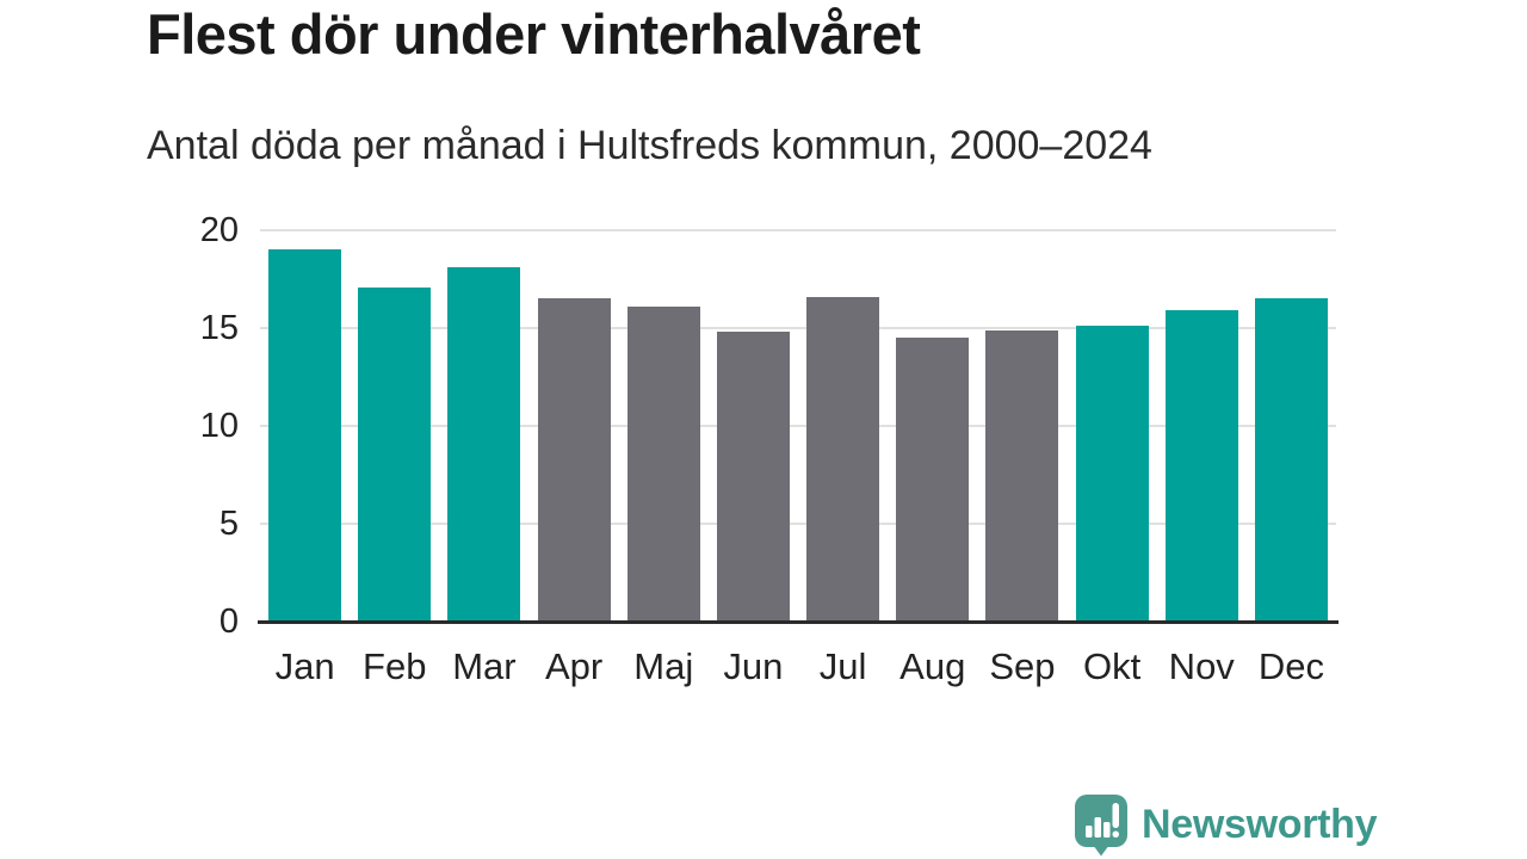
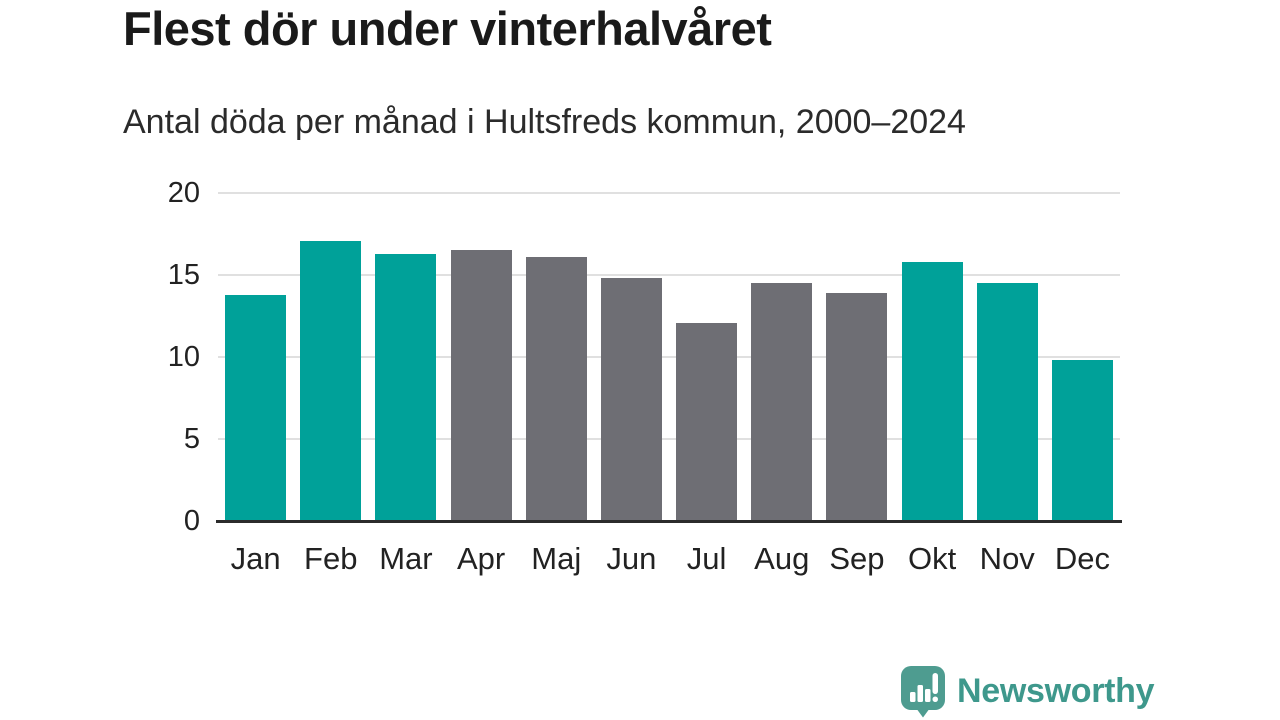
Jan: 19.0 -> 13.8
Mar: 18.1 -> 16.3
Jul: 16.6 -> 12.1
Sep: 14.9 -> 13.9
Okt: 15.1 -> 15.8
Nov: 15.9 -> 14.5
Dec: 16.5 -> 9.8
